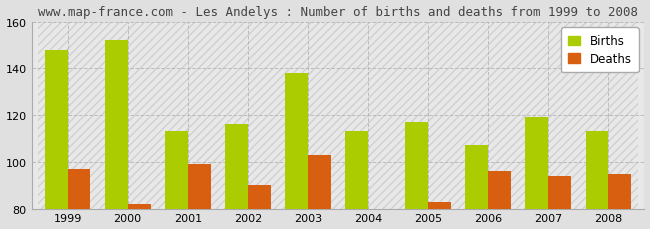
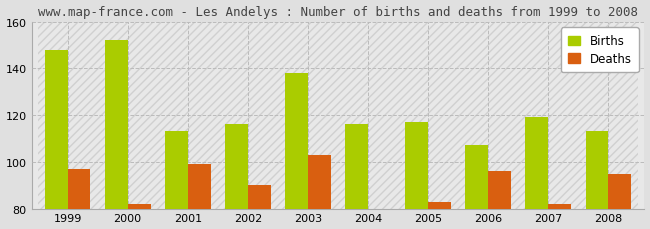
Births/2004: 113 -> 116
Deaths/2007: 94 -> 82
